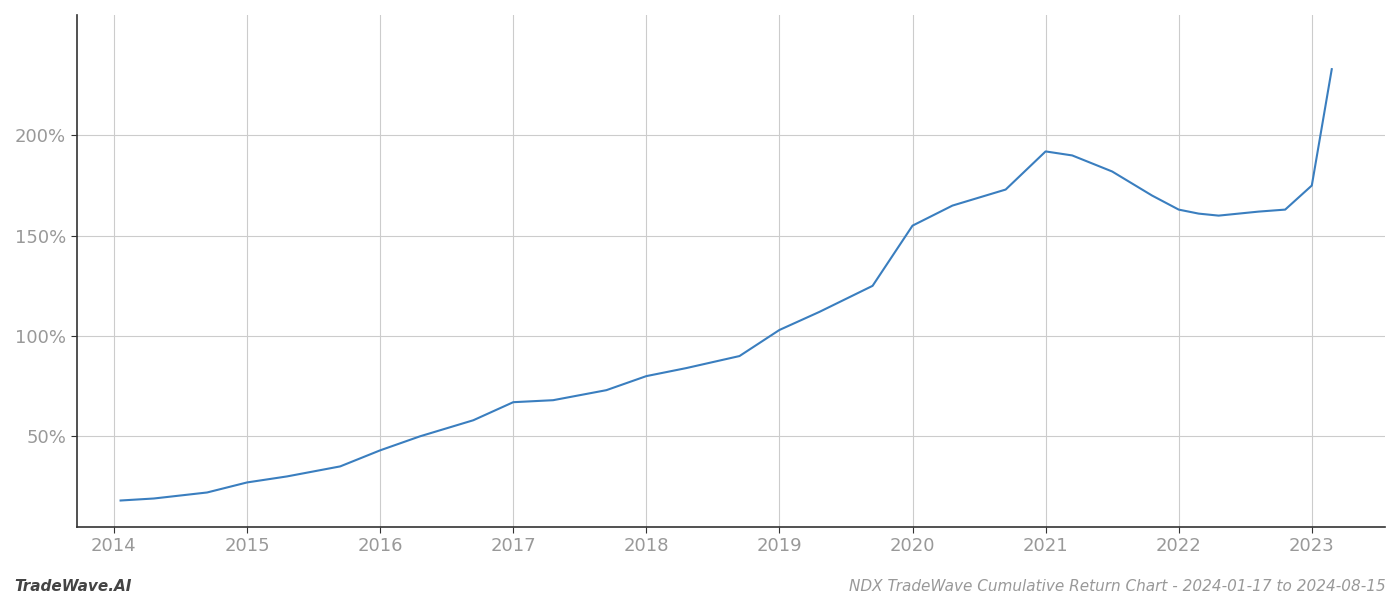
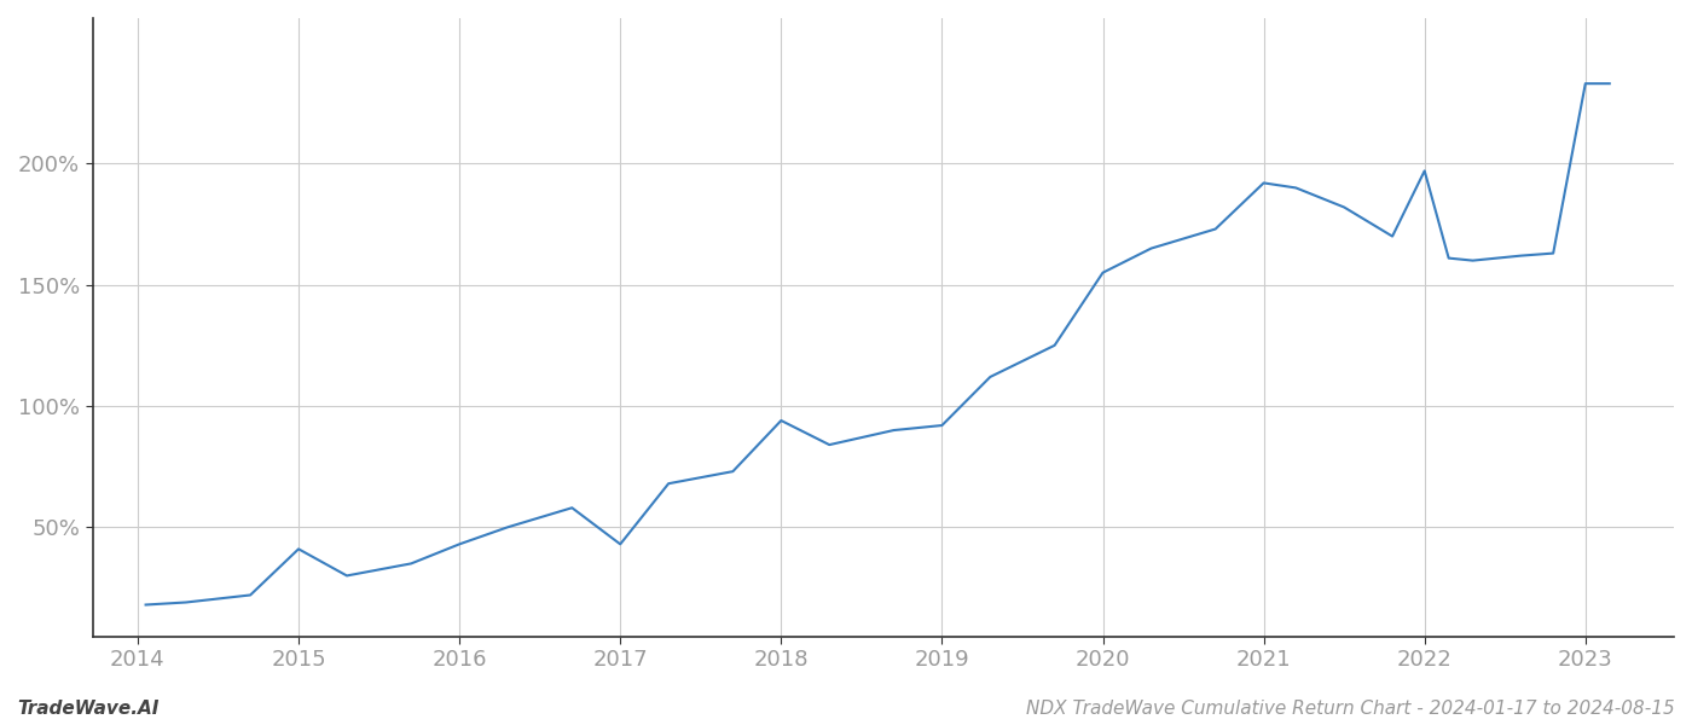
2015: 27% -> 41%
2017: 67% -> 43%
2018: 80% -> 94%
2019: 103% -> 92%
2022: 163% -> 197%
2023: 175% -> 233%
